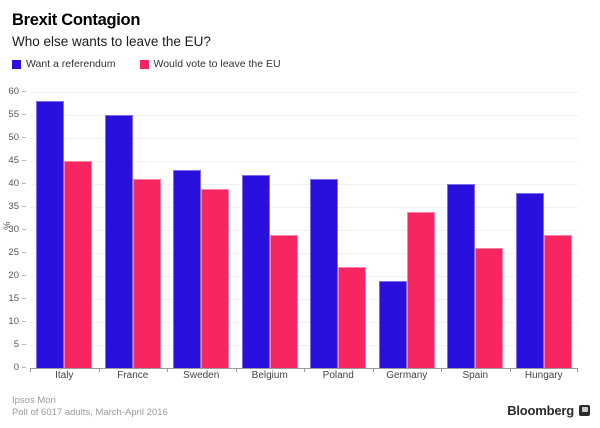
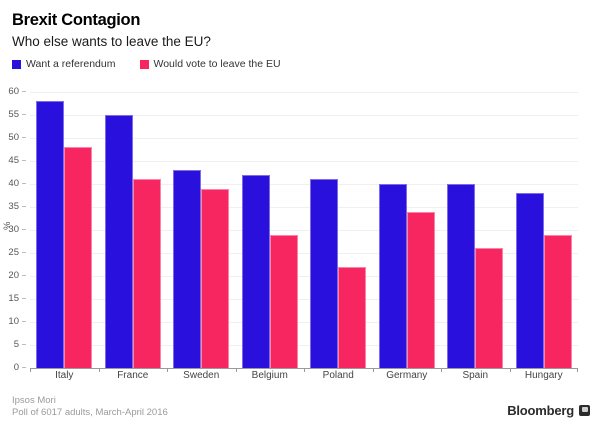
Would vote to leave the EU/Italy: 45 -> 48
Want a referendum/Germany: 19 -> 40
